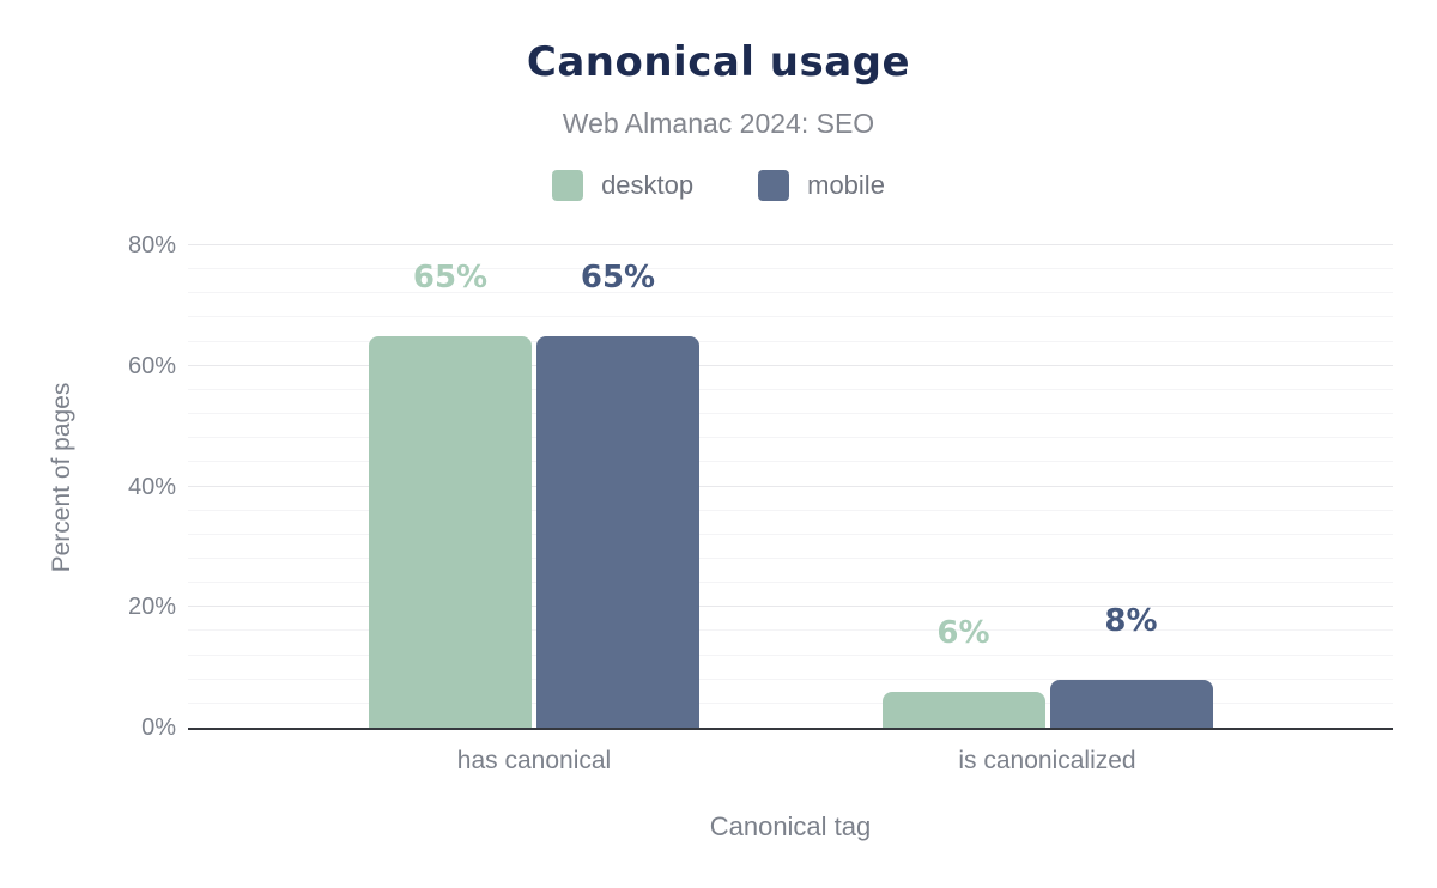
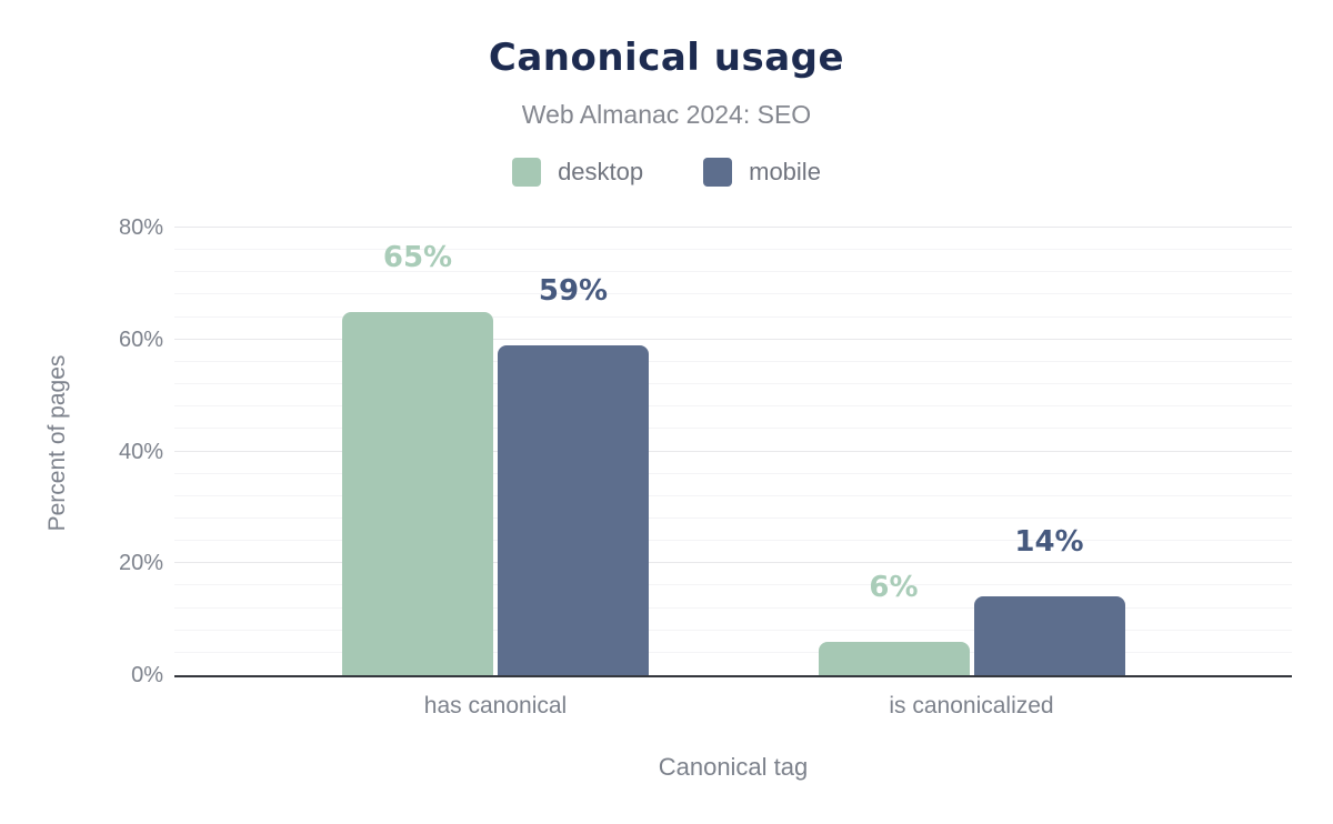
mobile/has canonical: 65% -> 59%
mobile/is canonicalized: 8% -> 14%
